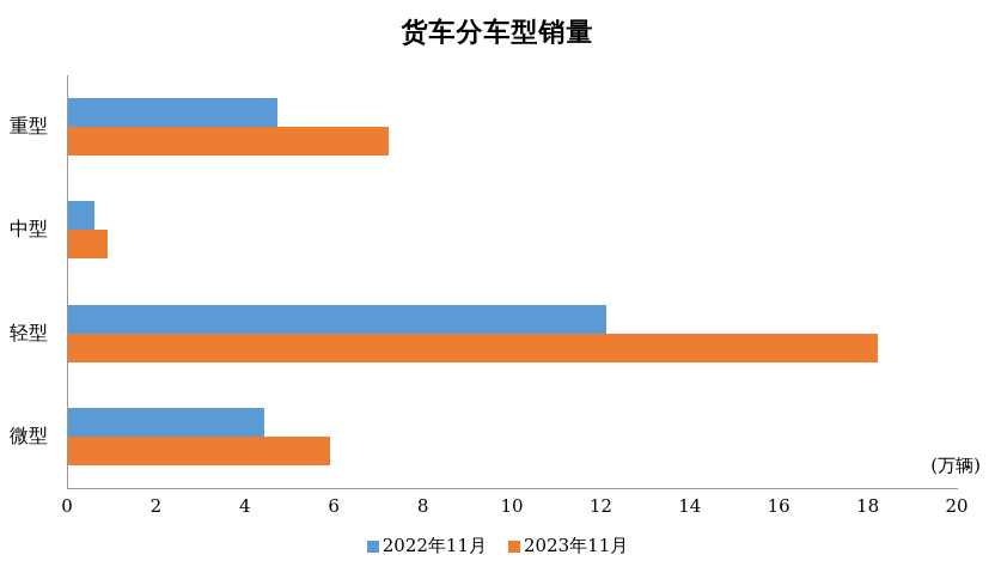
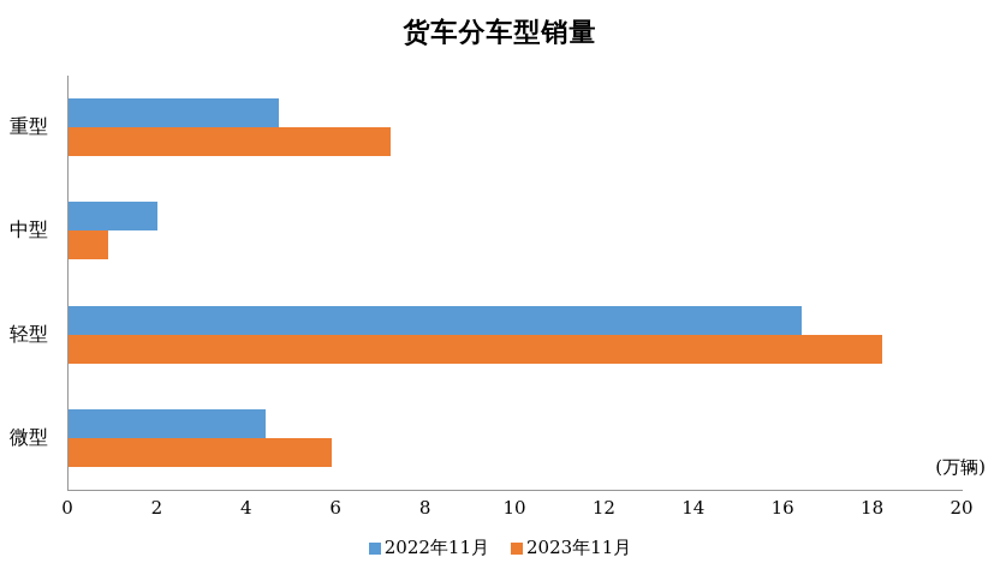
2022年11月/中型: 0.6 -> 2.0
2022年11月/轻型: 12.1 -> 16.4
